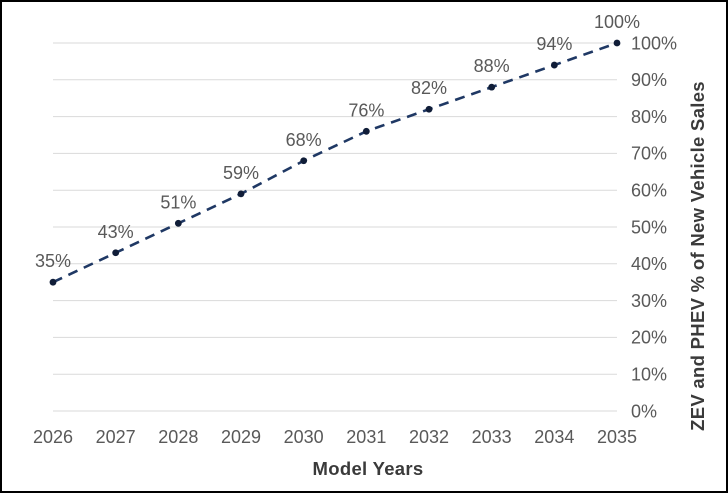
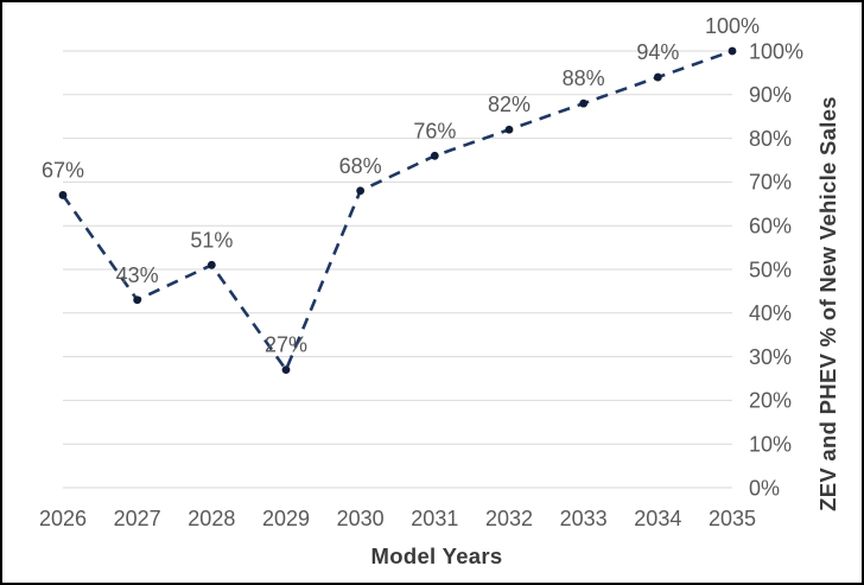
2026: 35% -> 67%
2029: 59% -> 27%
